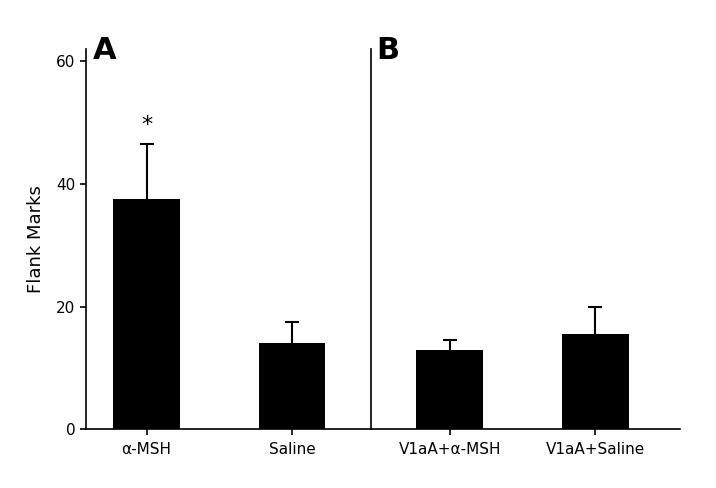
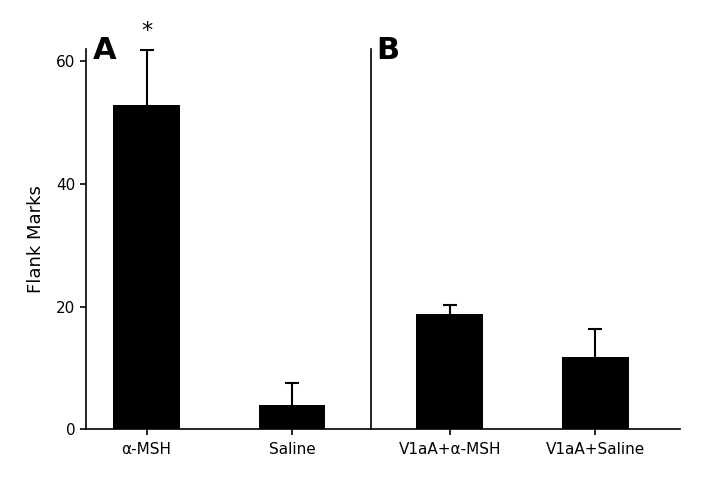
α-MSH: 37.5 -> 52.8
Saline: 14.0 -> 4.0
V1aA+α-MSH: 13.0 -> 18.8
V1aA+Saline: 15.5 -> 11.8
